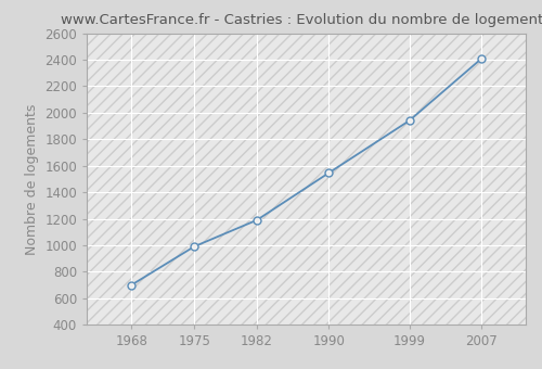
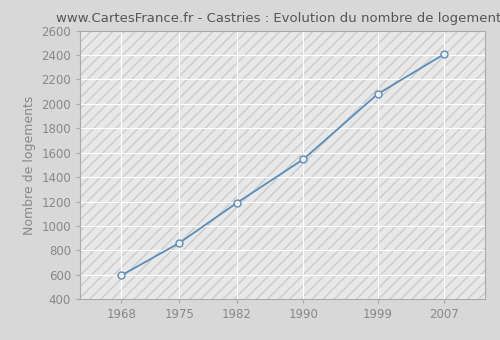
1968: 700 -> 600
1975: 990 -> 860
1999: 1940 -> 2080
